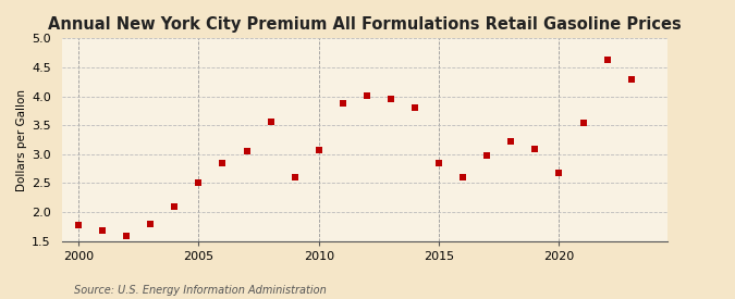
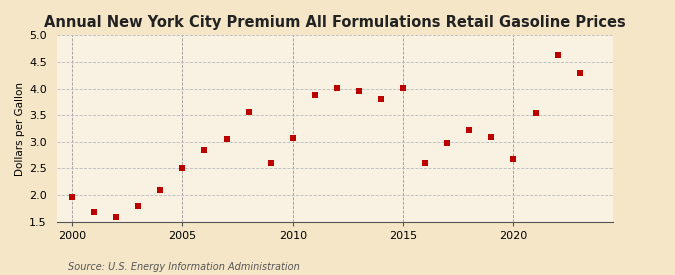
2000: 1.78 -> 1.96
2015: 2.85 -> 4.02
